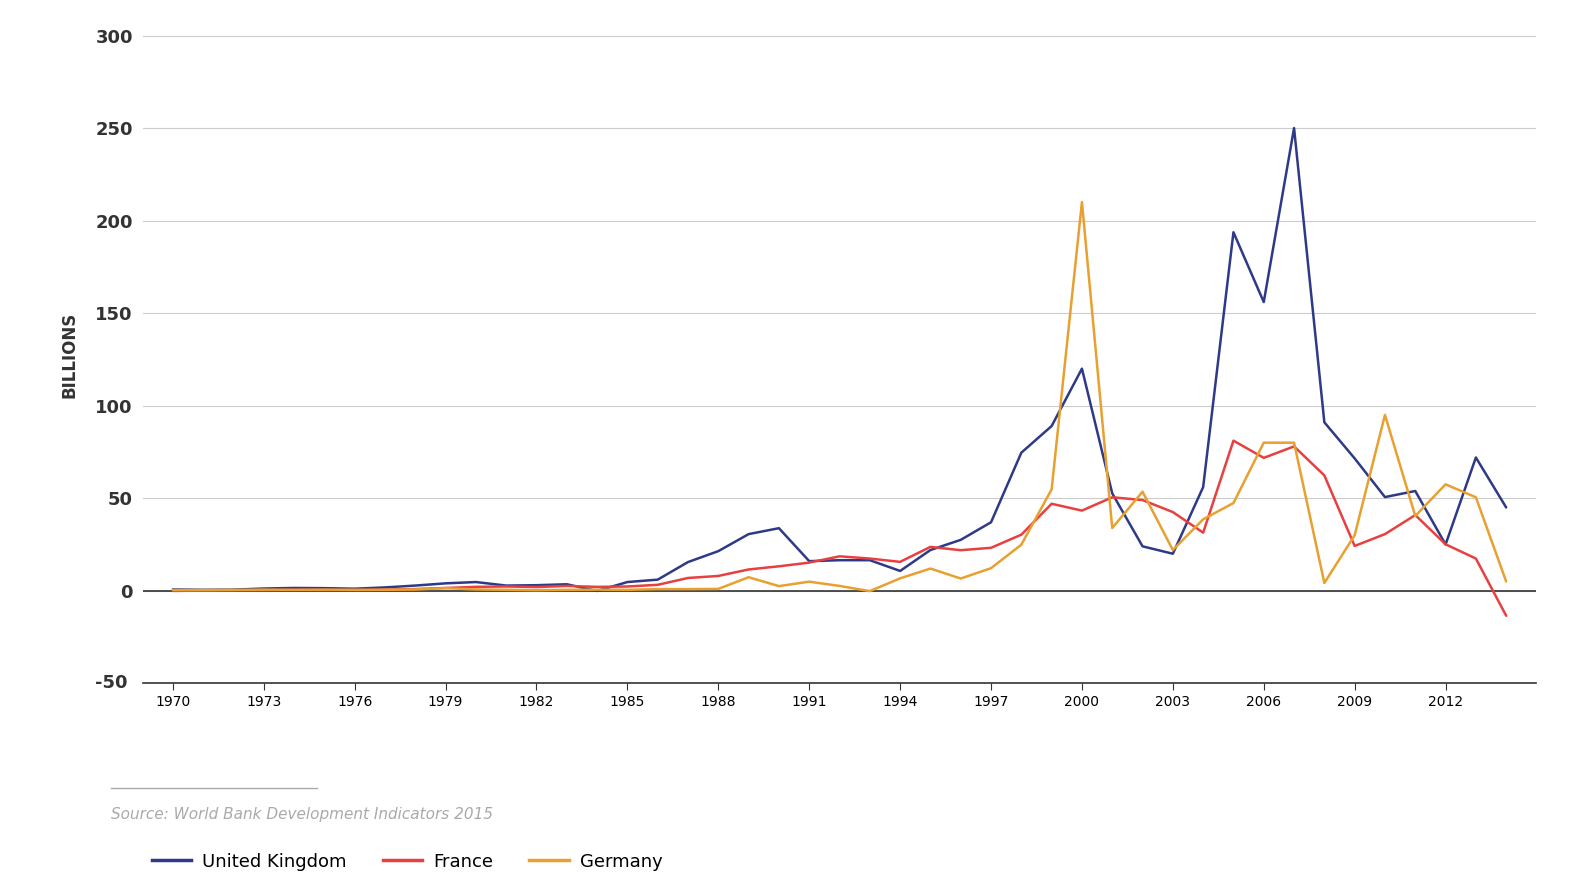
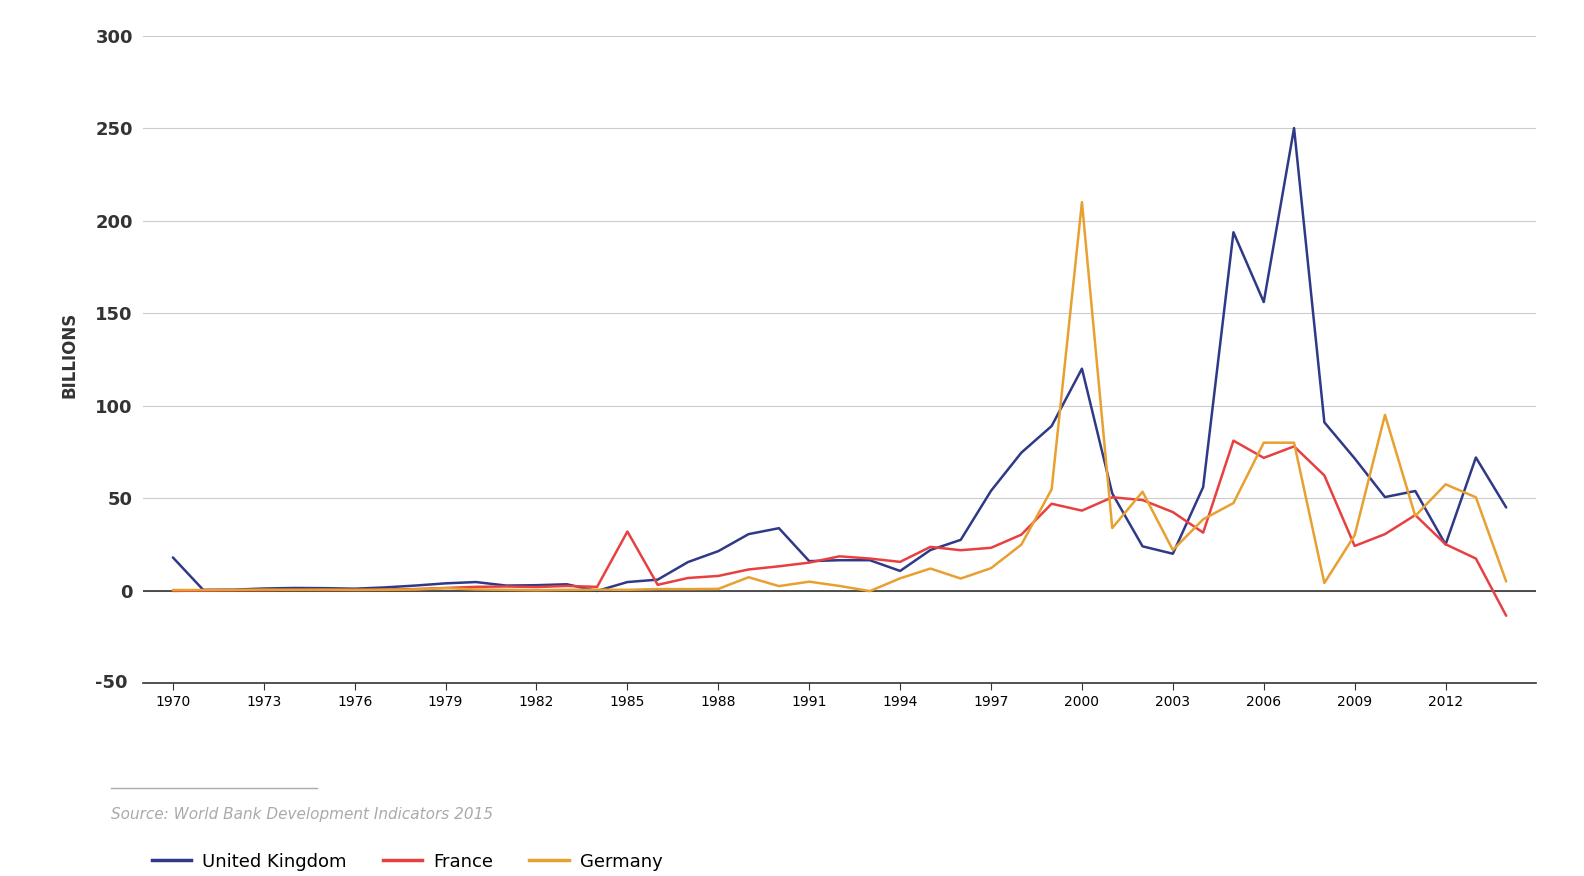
United Kingdom/1970: 1 -> 18
France/1985: 2 -> 32
United Kingdom/1997: 37 -> 54
